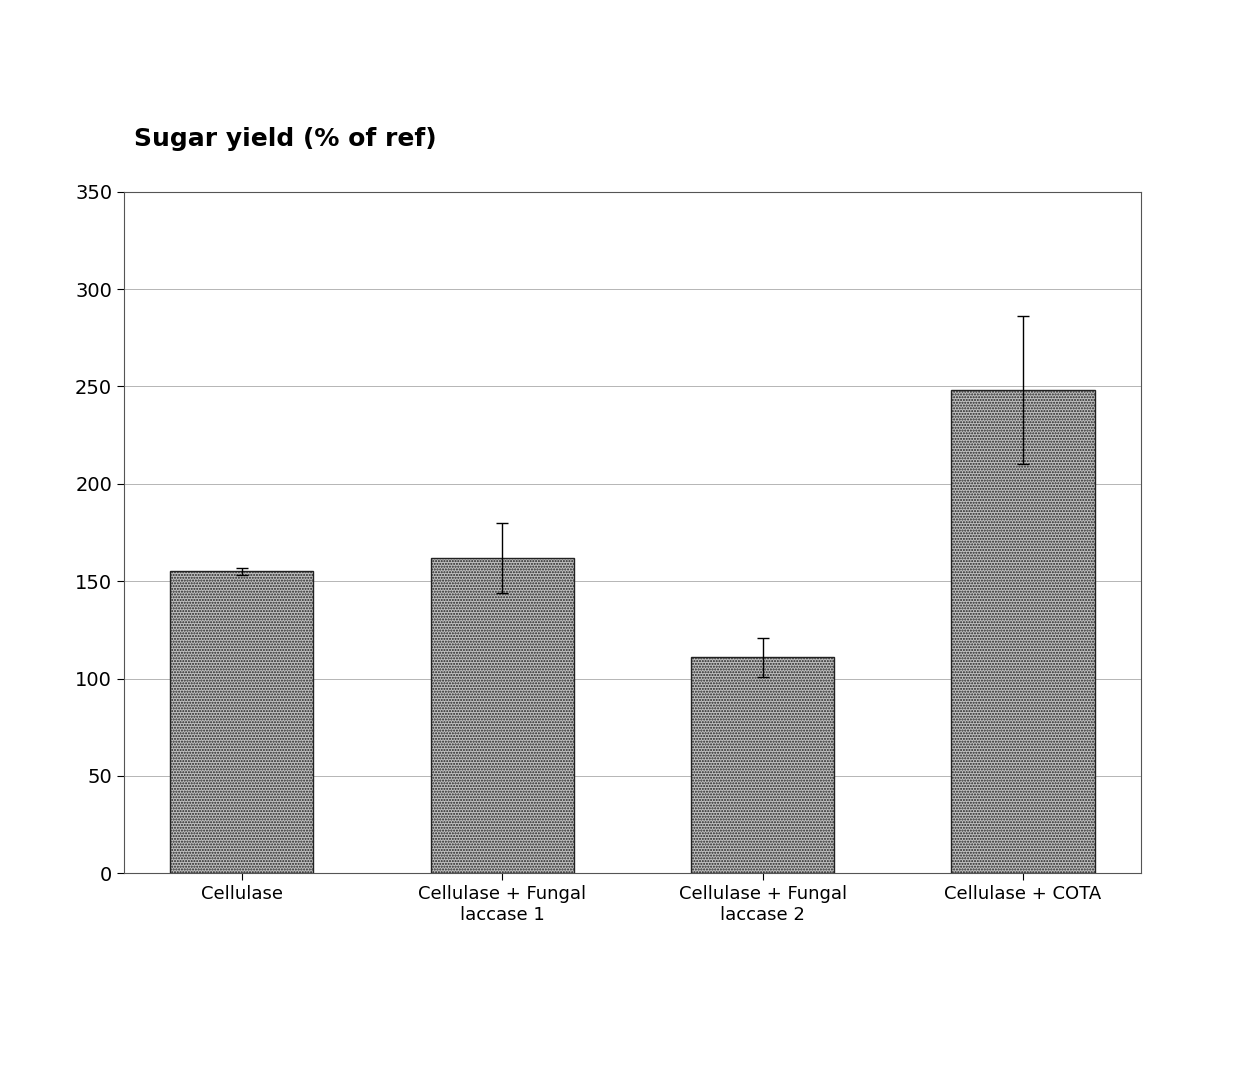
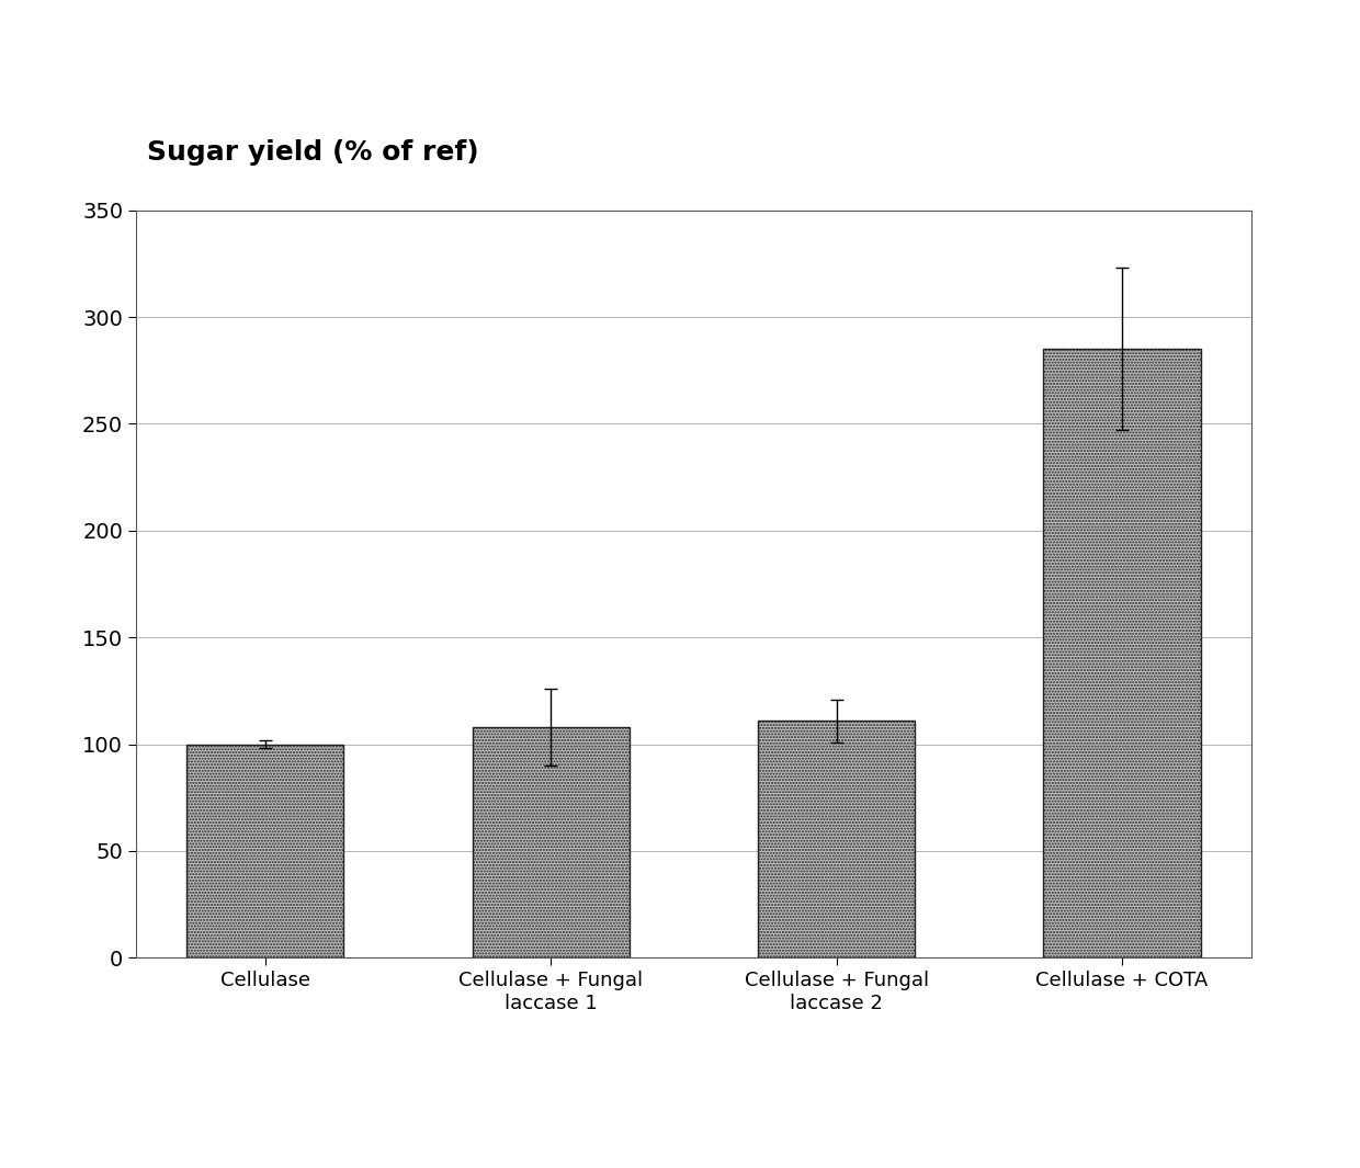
Cellulase: 155 -> 100
Cellulase + Fungal laccase 1: 162 -> 108
Cellulase + COTA: 248 -> 285
